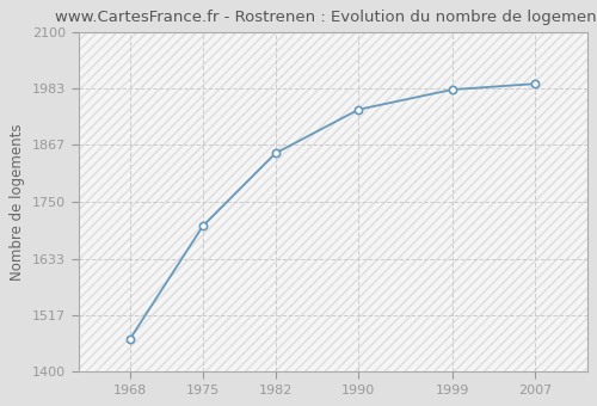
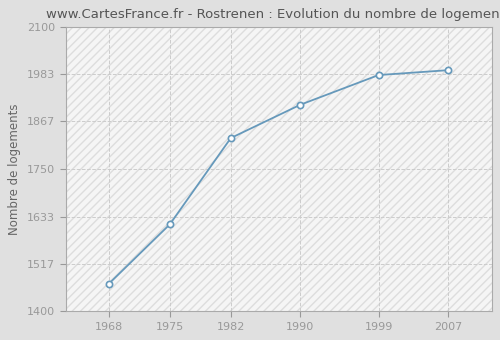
1975: 1700 -> 1614
1982: 1850 -> 1826
1990: 1940 -> 1908
